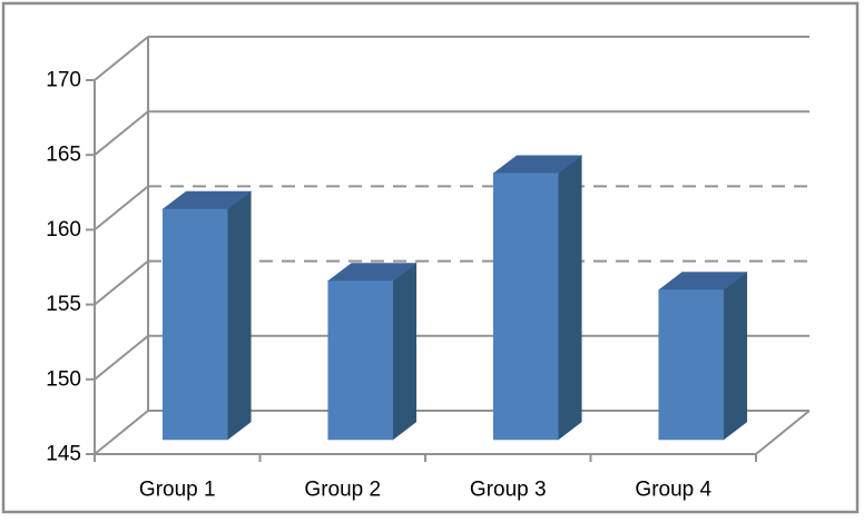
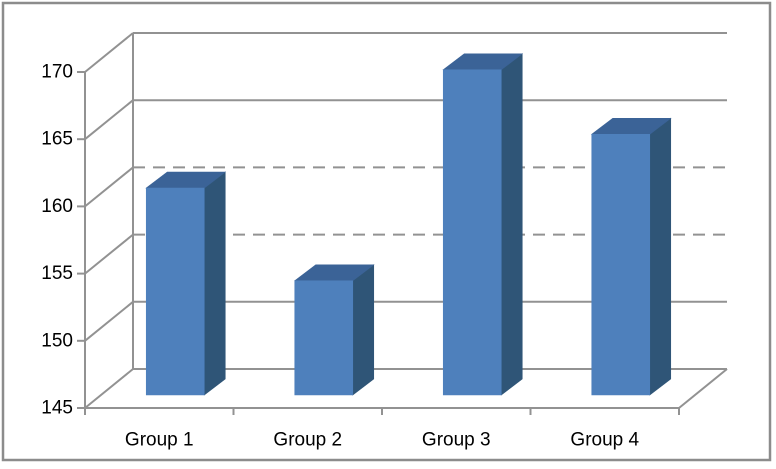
Group 2: 155.6 -> 153.5
Group 3: 162.8 -> 169.2
Group 4: 155.0 -> 164.4
